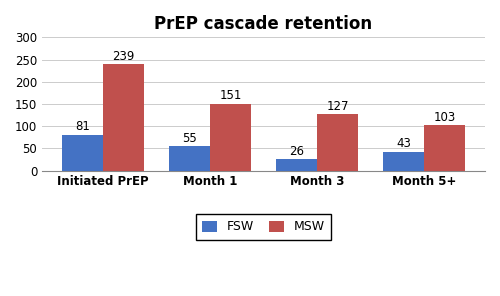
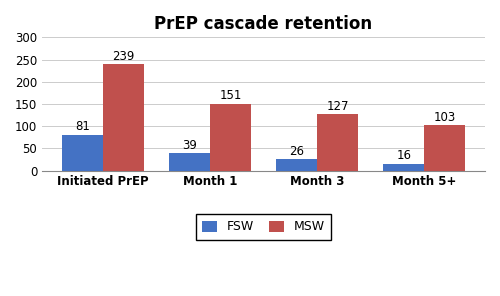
FSW/Month 1: 55 -> 39
FSW/Month 5+: 43 -> 16
